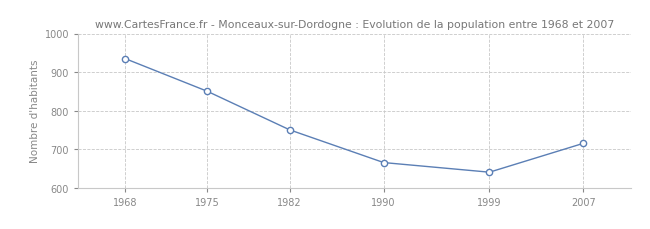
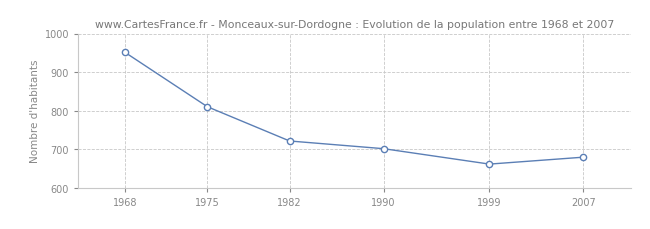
1968: 935 -> 951
1975: 850 -> 810
1982: 750 -> 721
1990: 665 -> 701
1999: 640 -> 661
2007: 715 -> 679
